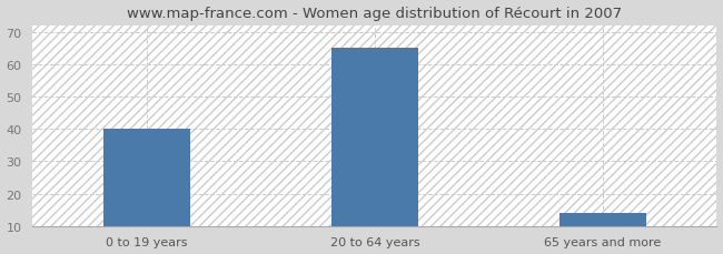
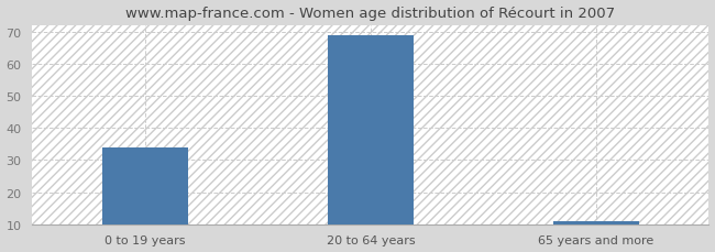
0 to 19 years: 40 -> 34
20 to 64 years: 65 -> 69
65 years and more: 14 -> 11
